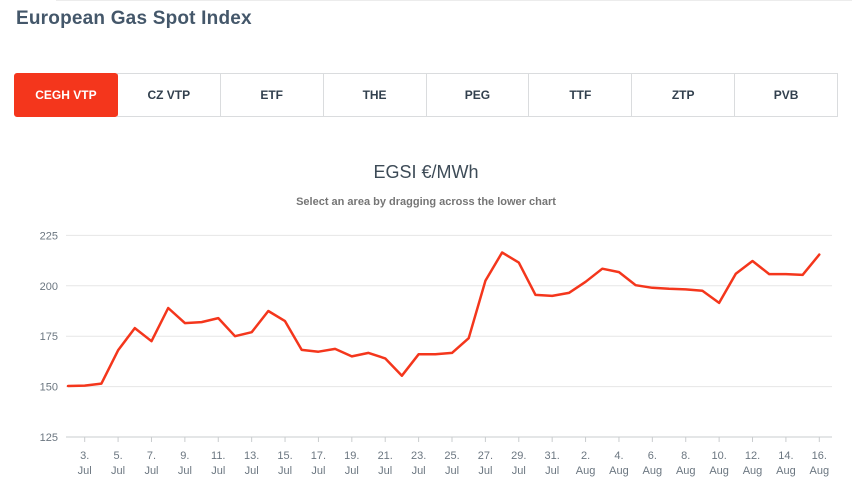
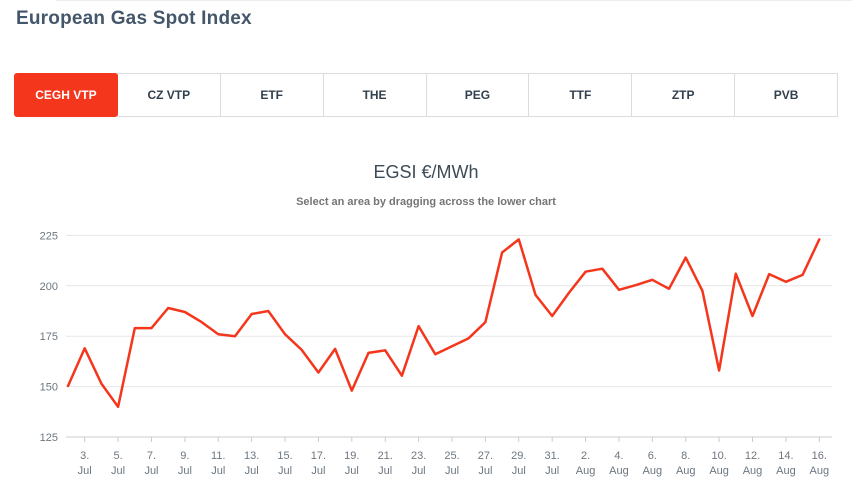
3. Jul: 150 -> 169
5. Jul: 168 -> 140
7. Jul: 172 -> 179
9. Jul: 182 -> 187
11. Jul: 184 -> 176
13. Jul: 177 -> 186
15. Jul: 182 -> 176
17. Jul: 167 -> 157
19. Jul: 165 -> 148
21. Jul: 164 -> 168
23. Jul: 166 -> 180
25. Jul: 167 -> 170
27. Jul: 202 -> 182
29. Jul: 212 -> 223
31. Jul: 195 -> 185
2. Aug: 202 -> 207
4. Aug: 207 -> 198
6. Aug: 199 -> 203
8. Aug: 198 -> 214
10. Aug: 192 -> 158
12. Aug: 212 -> 185
14. Aug: 206 -> 202
16. Aug: 216 -> 223
